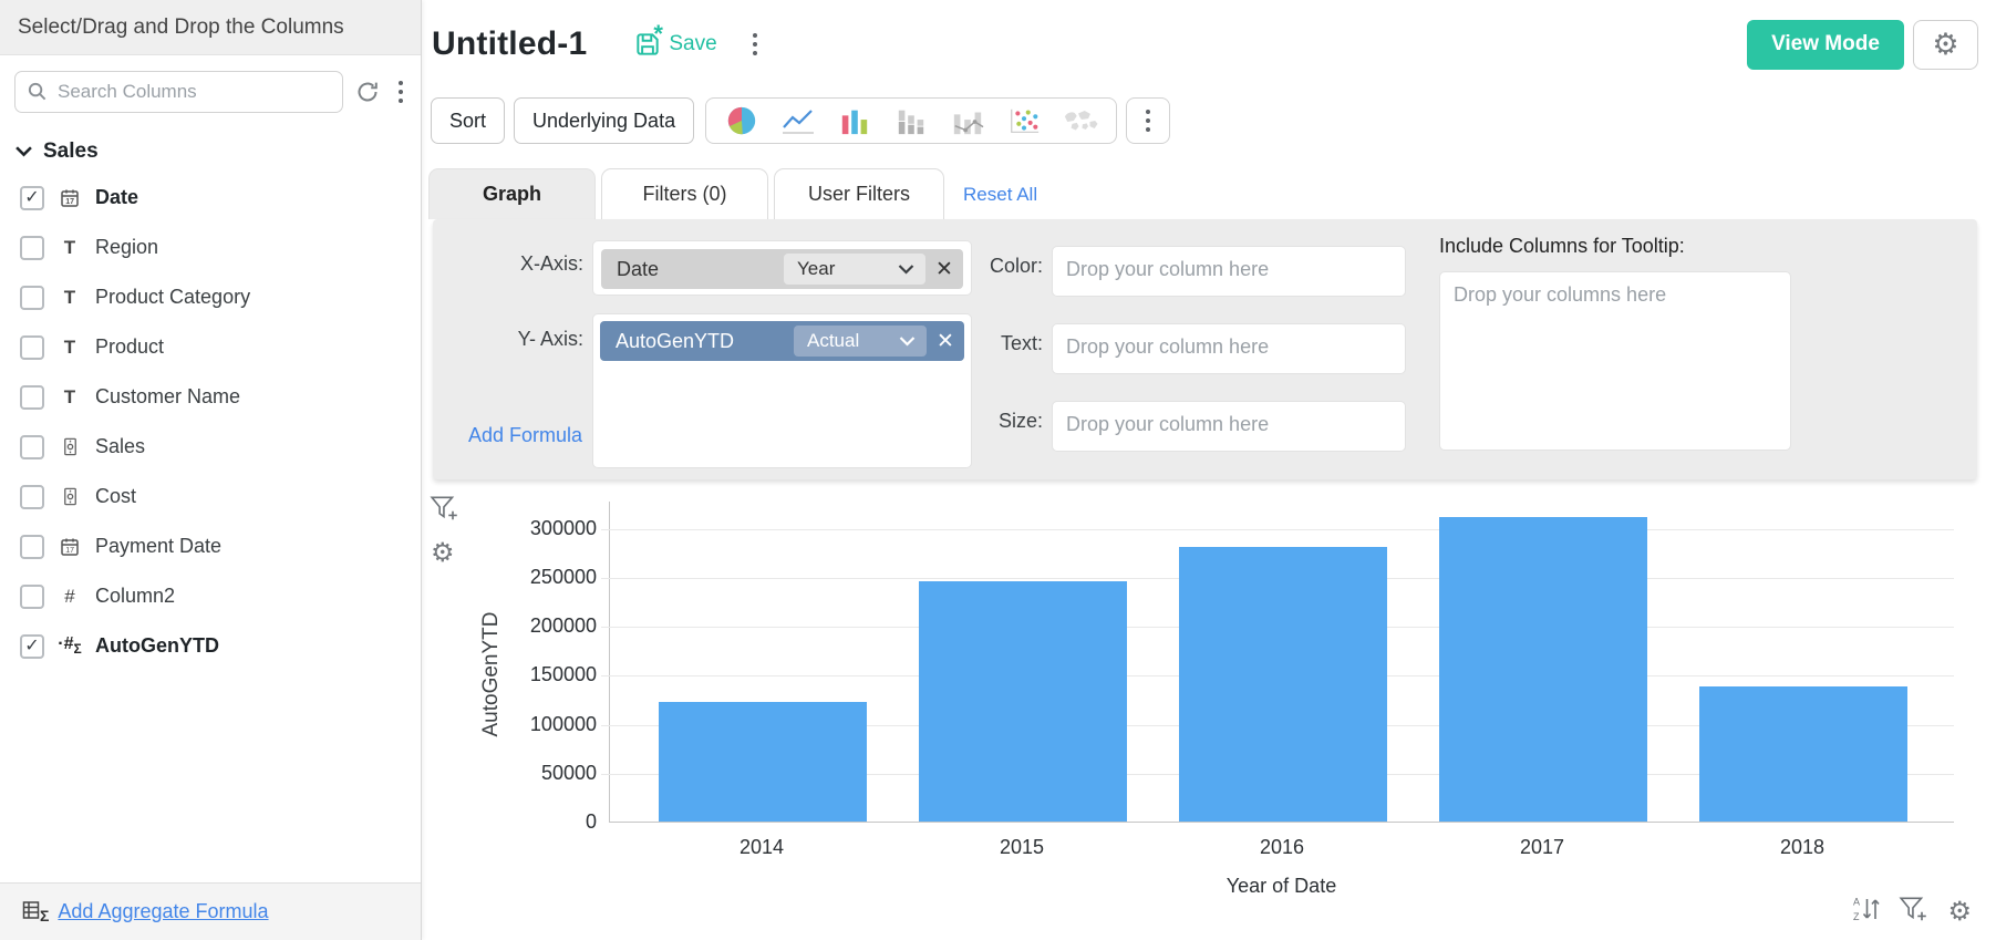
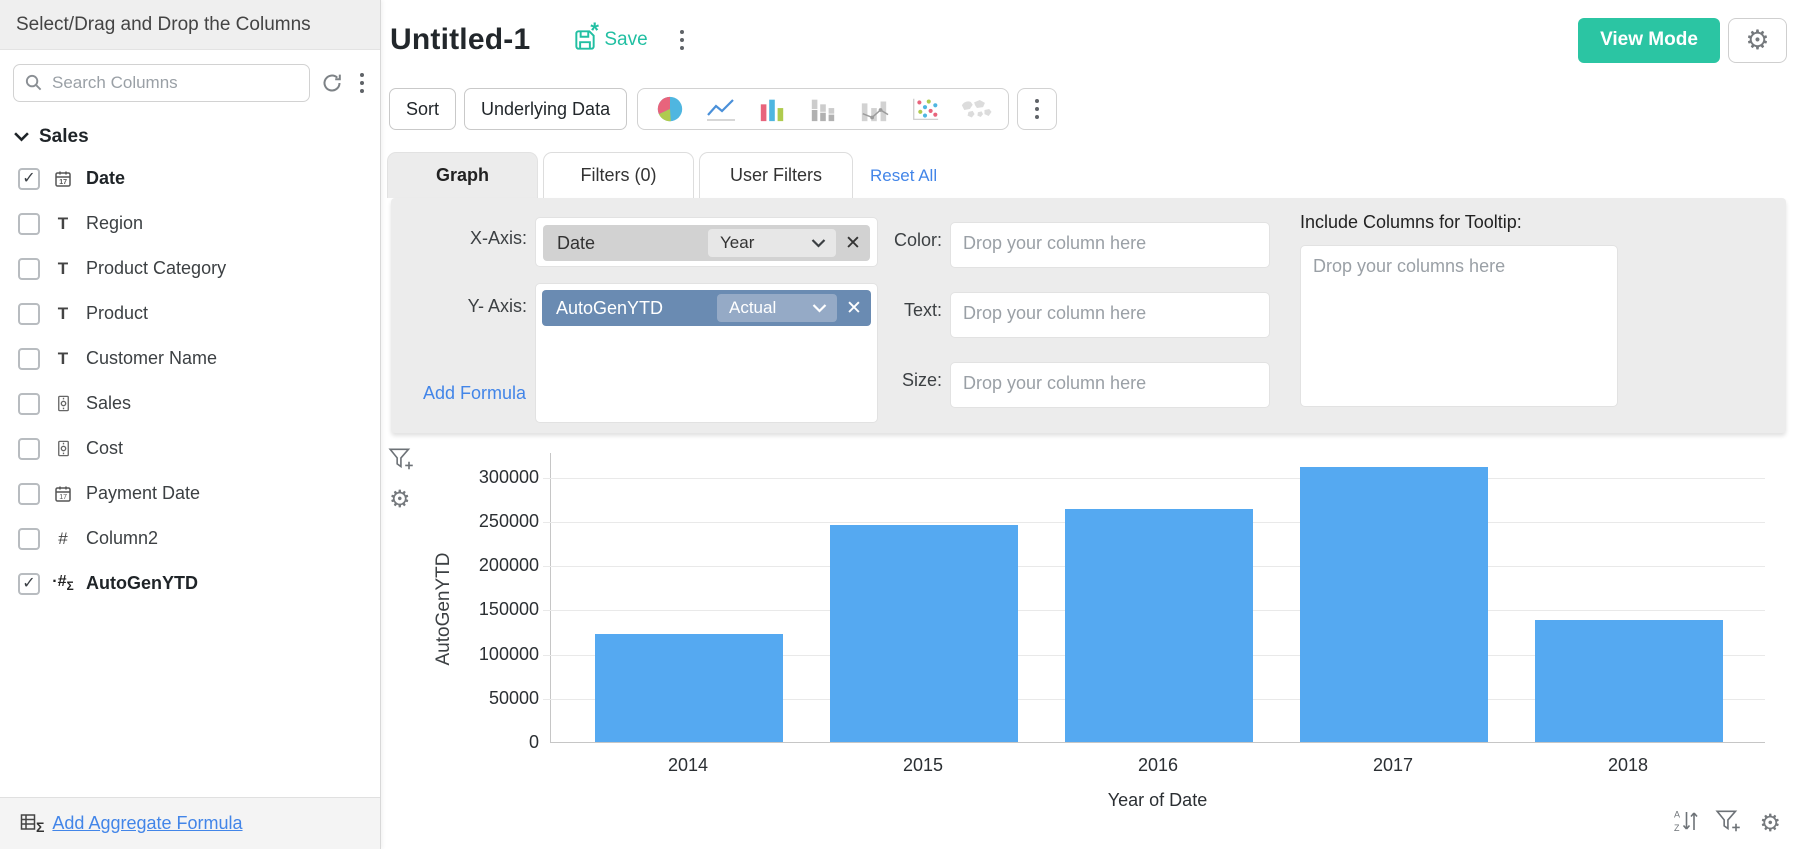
2016: 280000 -> 260000
